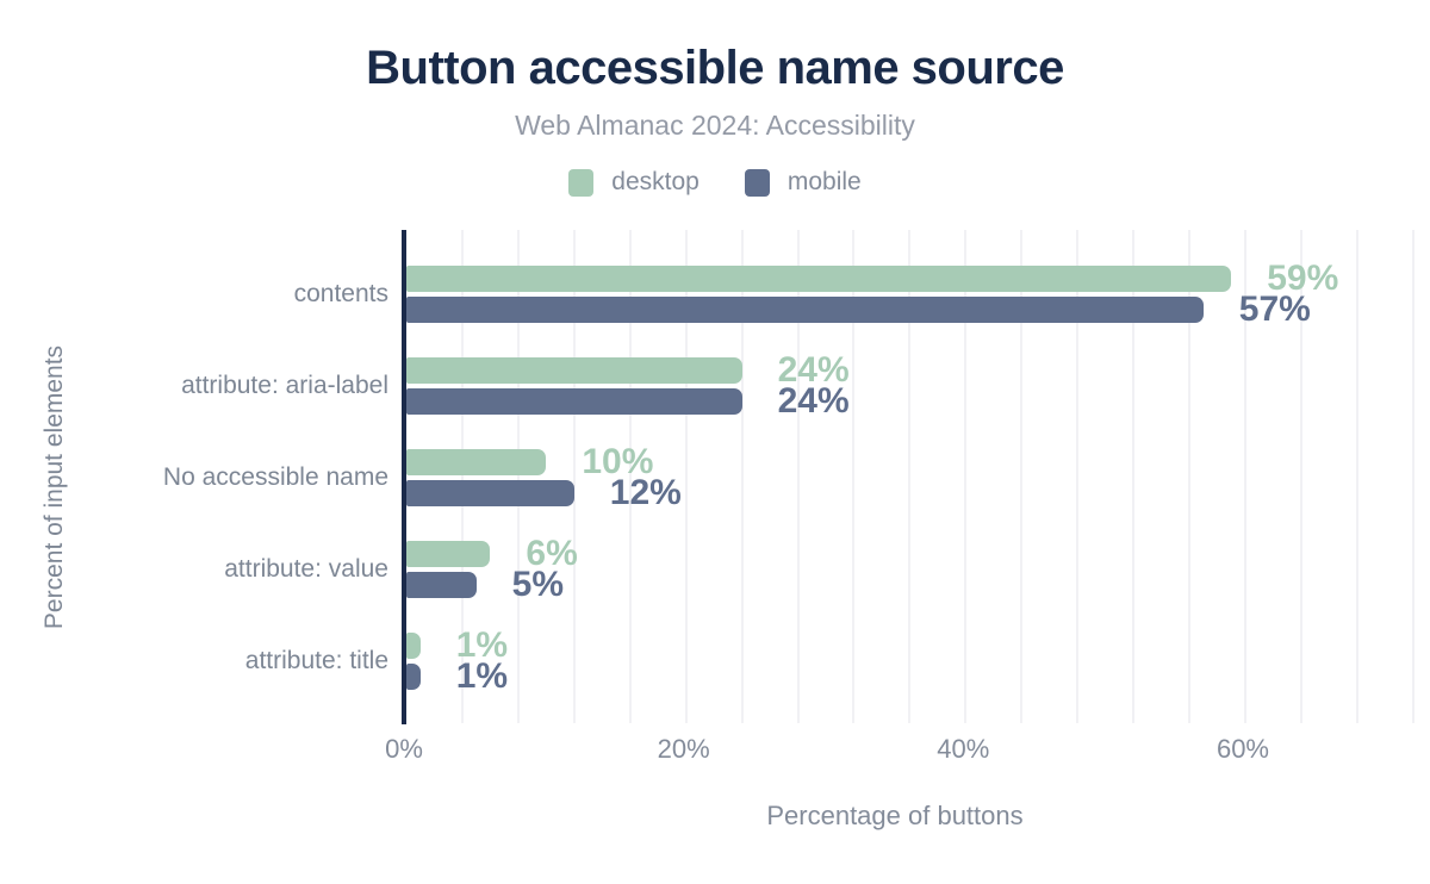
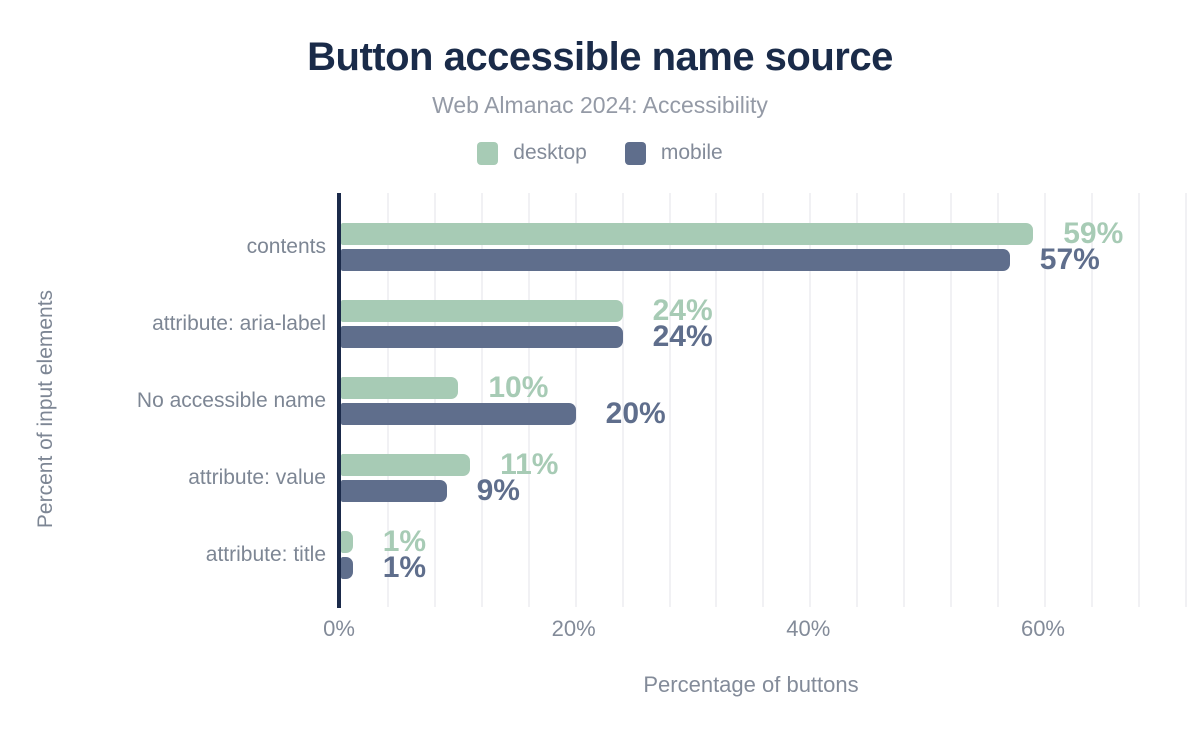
mobile/No accessible name: 12% -> 20%
desktop/attribute: value: 6% -> 11%
mobile/attribute: value: 5% -> 9%
